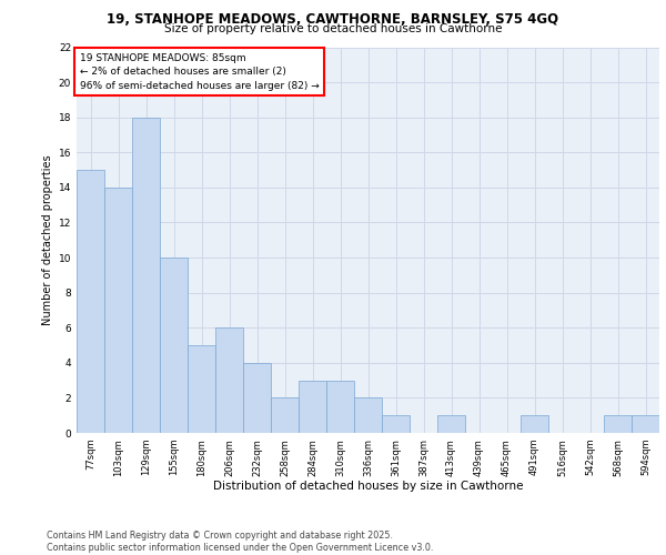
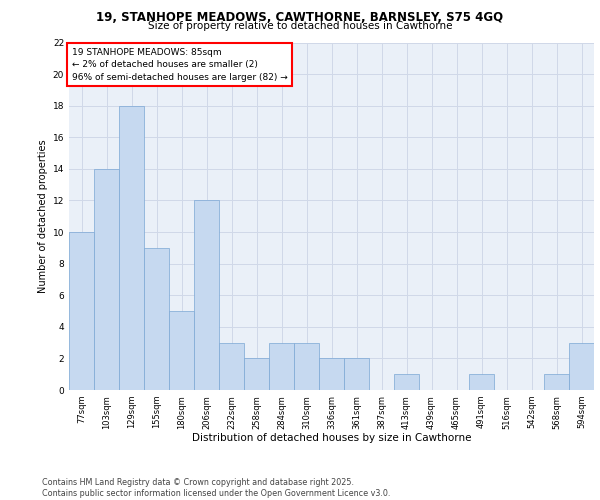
77sqm: 15 -> 10
155sqm: 10 -> 9
206sqm: 6 -> 12
232sqm: 4 -> 3
361sqm: 1 -> 2
594sqm: 1 -> 3
